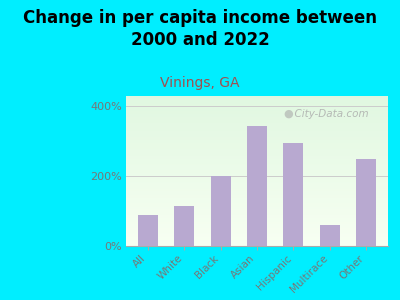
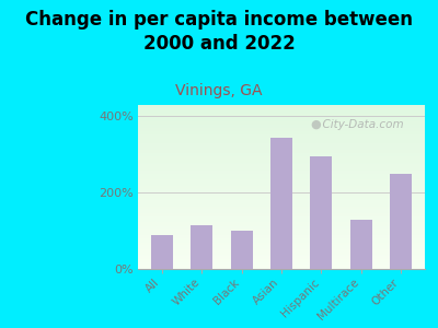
Black: 200% -> 100%
Multirace: 60% -> 130%
